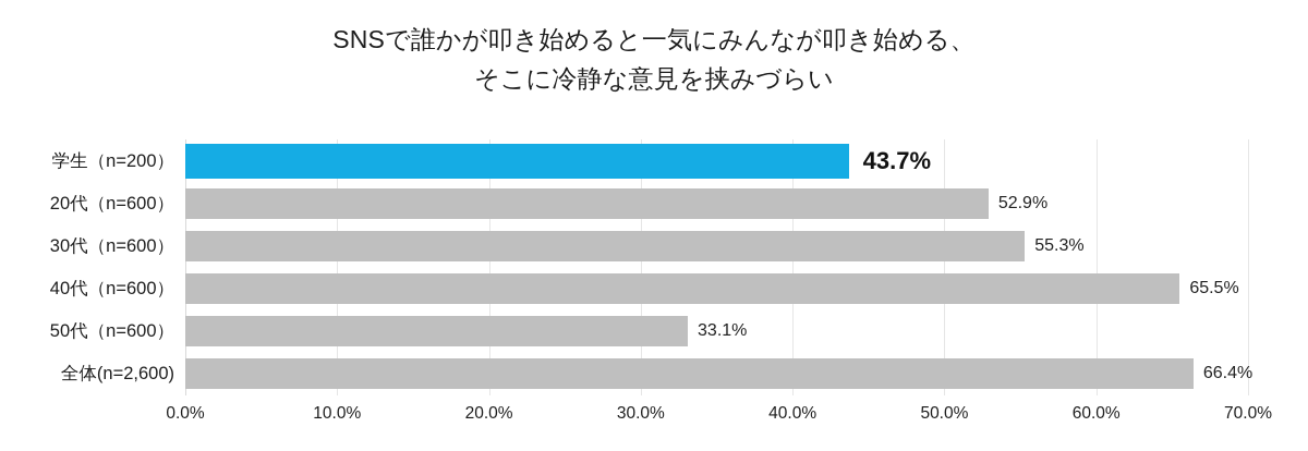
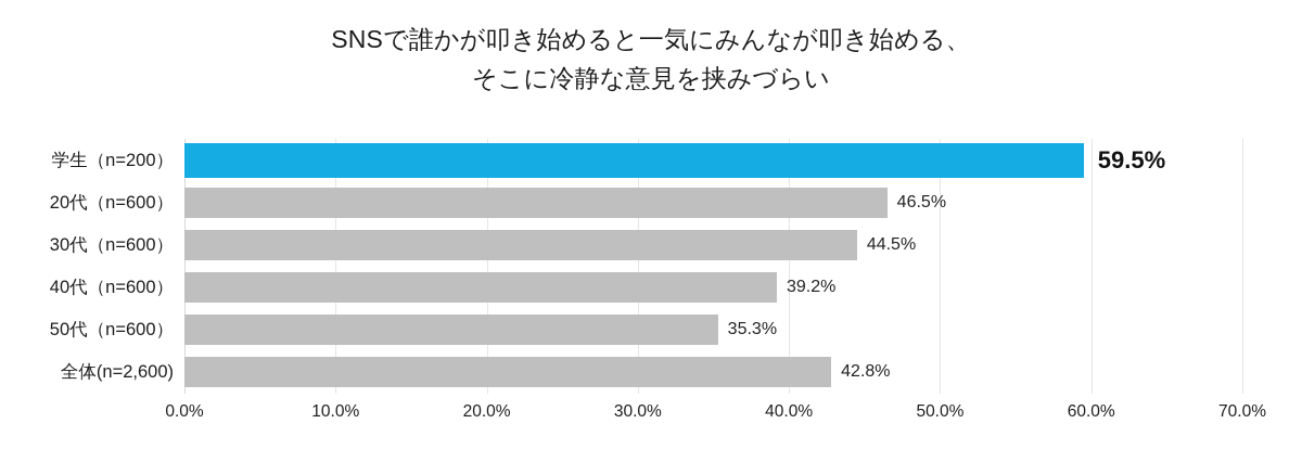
学生（n=200）: 43.7% -> 59.5%
20代（n=600）: 52.9% -> 46.5%
30代（n=600）: 55.3% -> 44.5%
40代（n=600）: 65.5% -> 39.2%
50代（n=600）: 33.1% -> 35.3%
全体(n=2,600): 66.4% -> 42.8%
